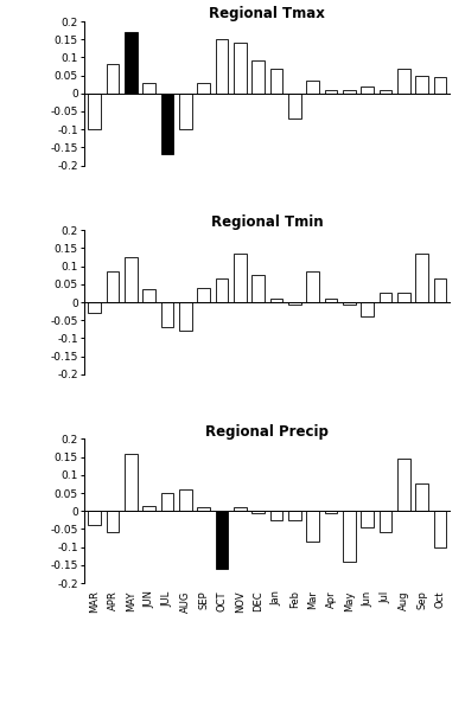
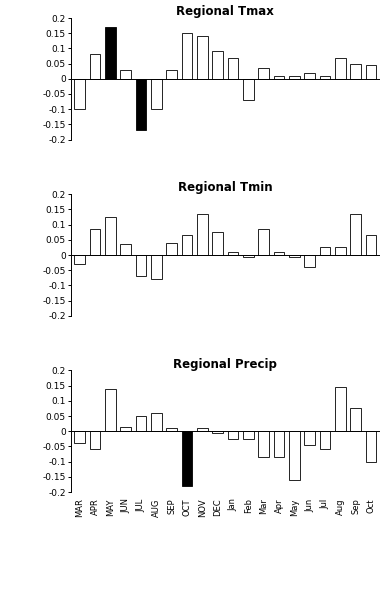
Regional Precip/MAY: 0.160 -> 0.140
Regional Precip/OCT: -0.160 -> -0.180
Regional Precip/Apr: -0.005 -> -0.085
Regional Precip/May: -0.140 -> -0.160
